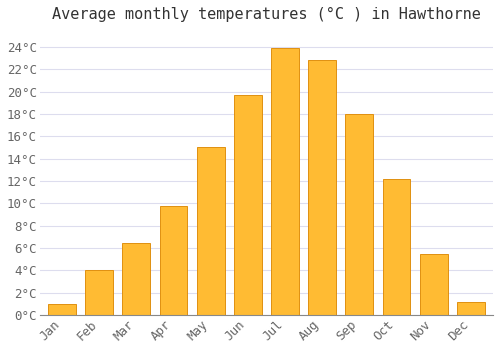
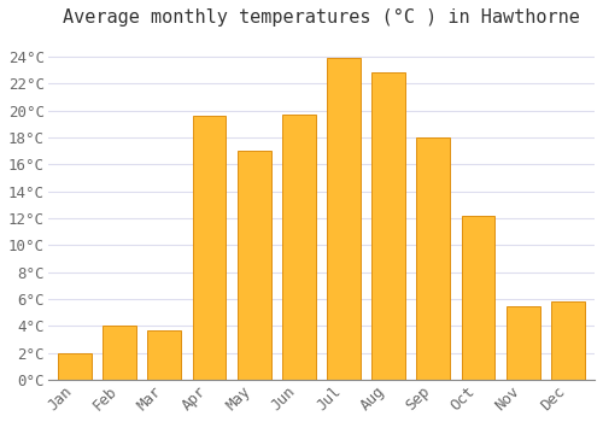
Jan: 1.0°C -> 2.0°C
Mar: 6.5°C -> 3.7°C
Apr: 9.8°C -> 19.6°C
May: 15.0°C -> 17.0°C
Dec: 1.2°C -> 5.8°C
